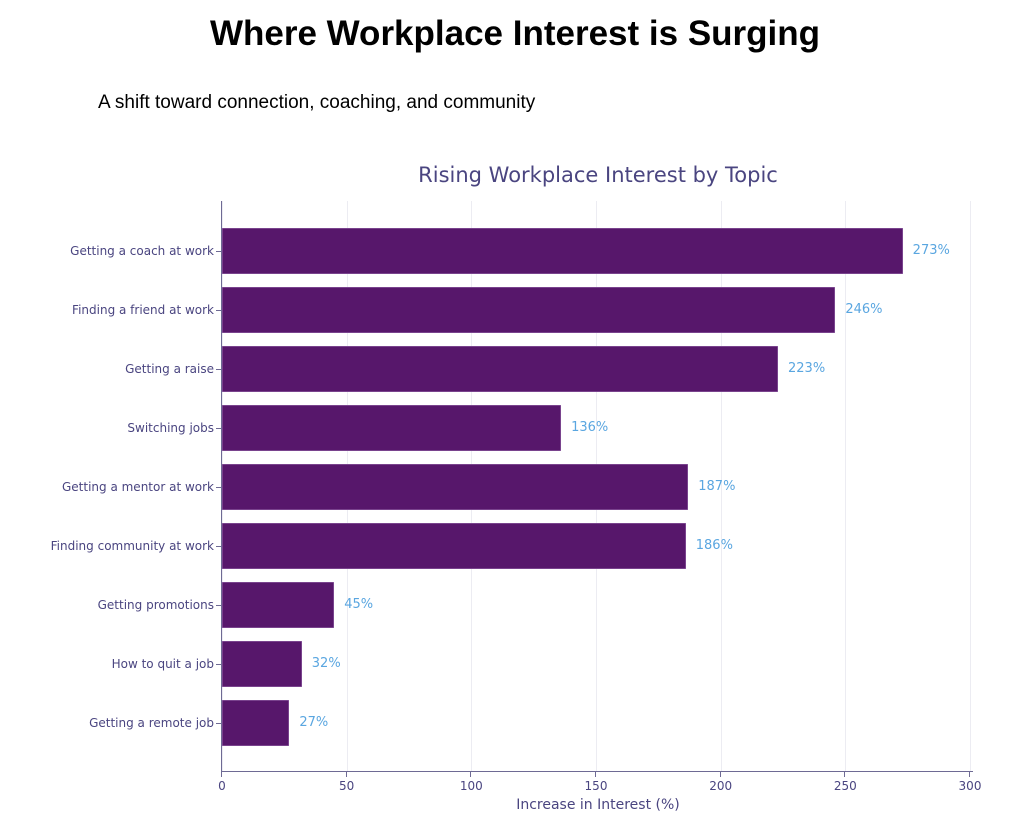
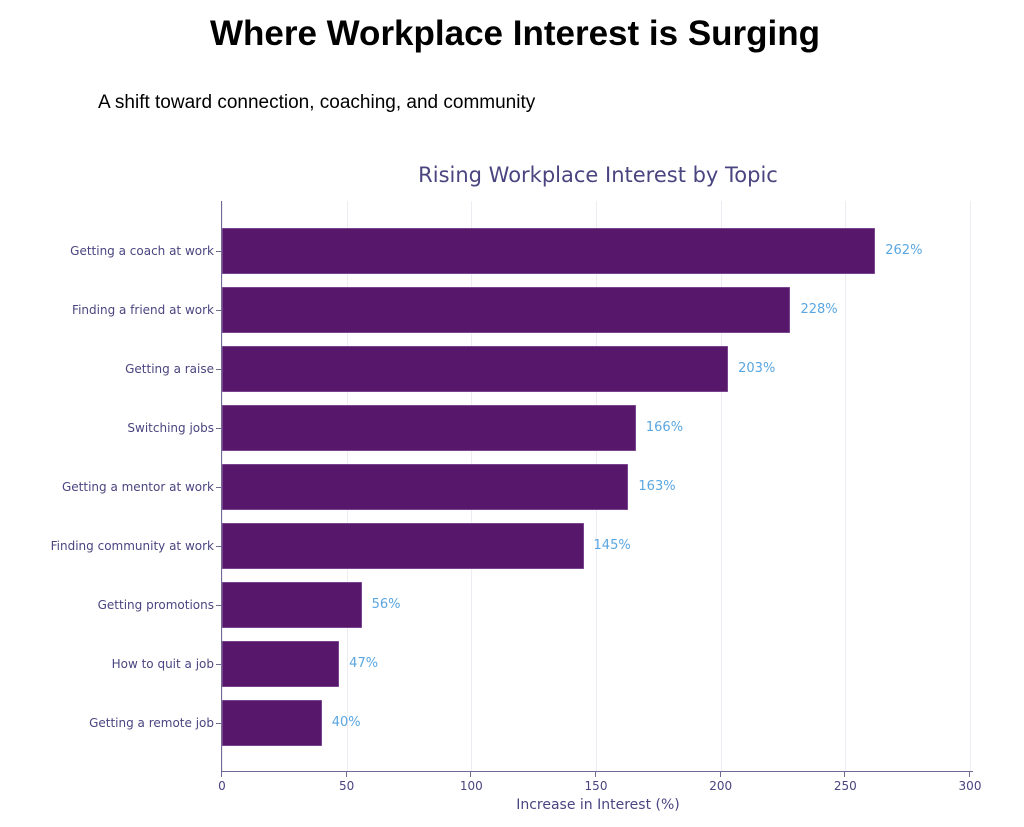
Getting a coach at work: 273% -> 262%
Finding a friend at work: 246% -> 228%
Getting a raise: 223% -> 203%
Switching jobs: 136% -> 166%
Getting a mentor at work: 187% -> 163%
Finding community at work: 186% -> 145%
Getting promotions: 45% -> 56%
How to quit a job: 32% -> 47%
Getting a remote job: 27% -> 40%
